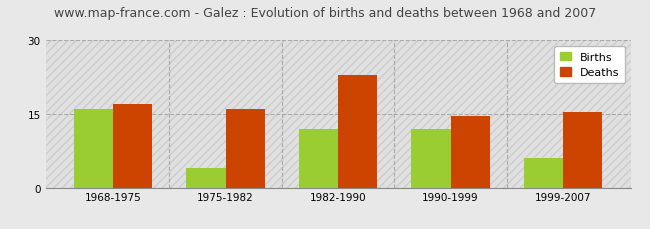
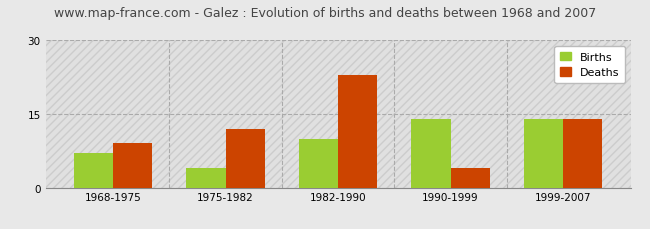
Births/1968-1975: 16 -> 7
Deaths/1968-1975: 17.0 -> 9.0
Deaths/1975-1982: 16.0 -> 12.0
Births/1982-1990: 12 -> 10
Births/1990-1999: 12 -> 14
Deaths/1990-1999: 14.5 -> 4.0
Births/1999-2007: 6 -> 14
Deaths/1999-2007: 15.5 -> 14.0
